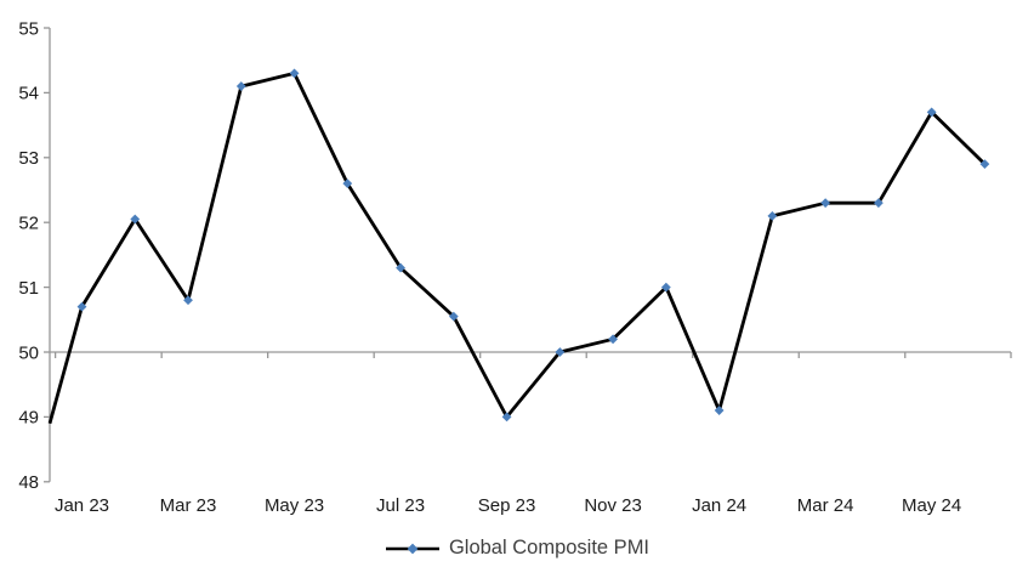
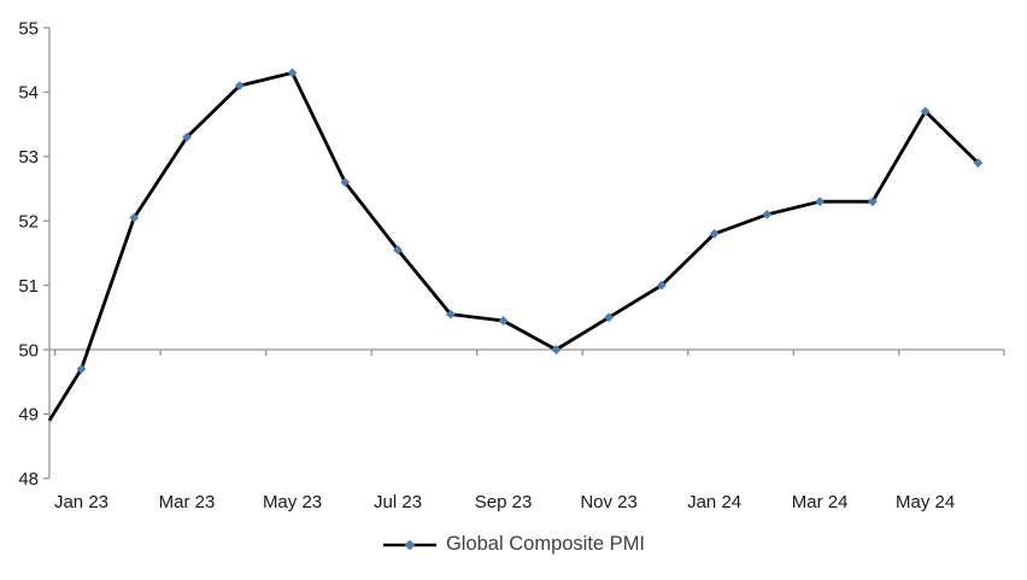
Jan 23: 50.7 -> 49.7
Mar 23: 50.8 -> 53.3
Jul 23: 51.3 -> 51.5
Sep 23: 49.0 -> 50.5
Nov 23: 50.2 -> 50.5
Jan 24: 49.1 -> 51.8
